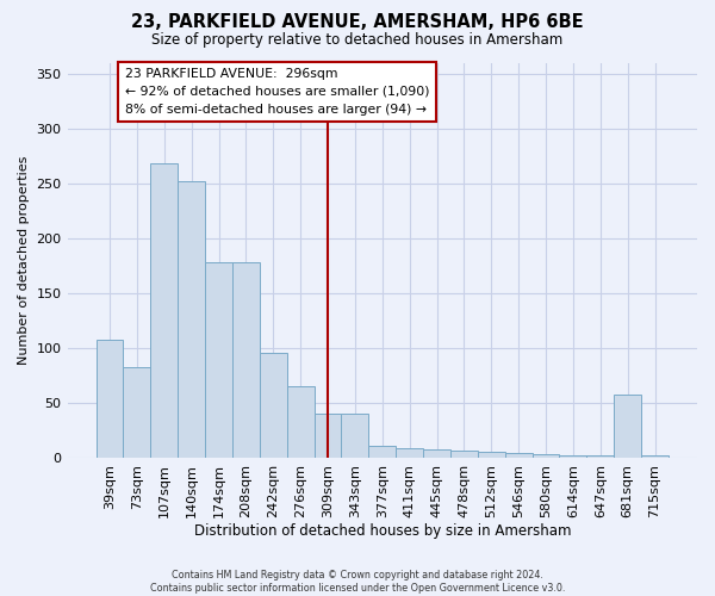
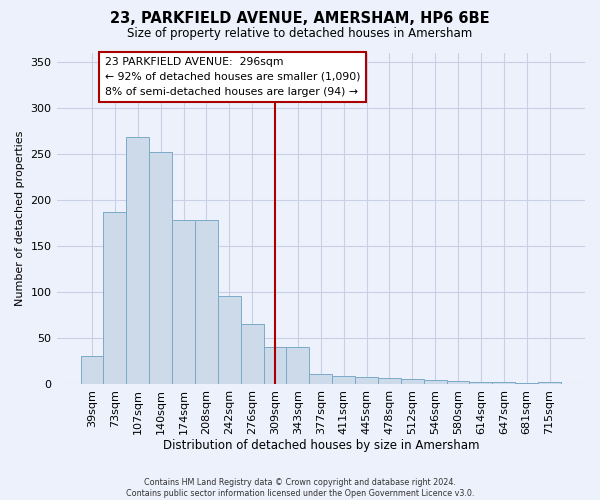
39sqm: 108 -> 30
73sqm: 82 -> 187
681sqm: 58 -> 1
